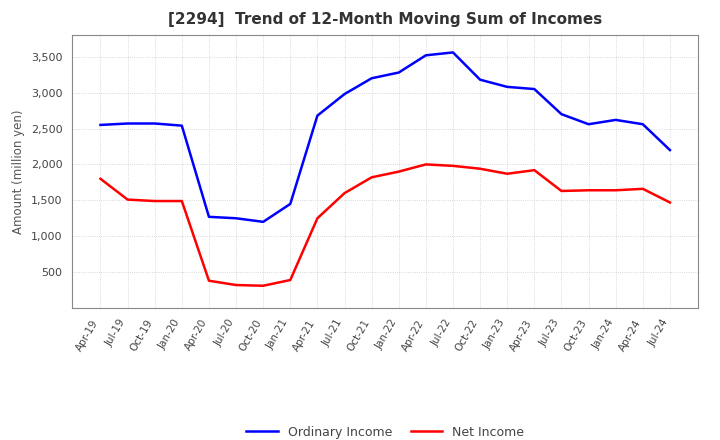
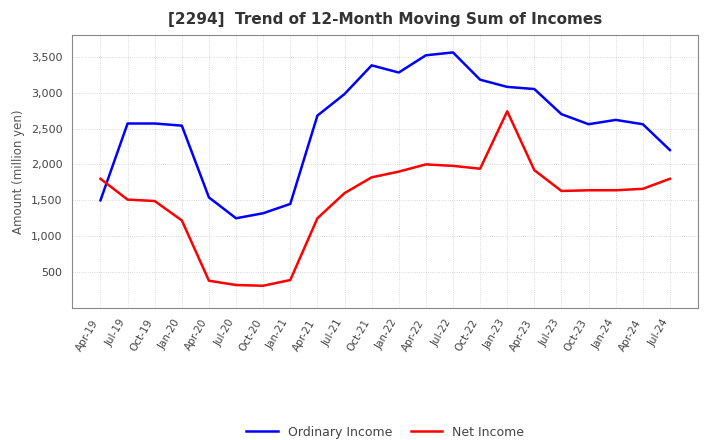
Ordinary Income/Apr-19: 2,550 -> 1,500
Net Income/Jan-20: 1,490 -> 1,220
Ordinary Income/Apr-20: 1,270 -> 1,540
Ordinary Income/Oct-20: 1,200 -> 1,320
Ordinary Income/Oct-21: 3,200 -> 3,380
Net Income/Jan-23: 1,870 -> 2,740
Net Income/Jul-24: 1,470 -> 1,800
